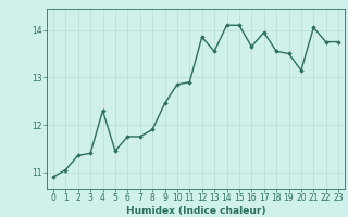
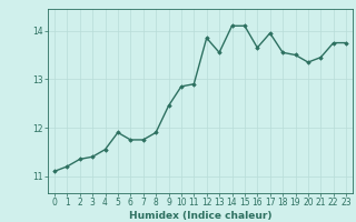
0: 10.90 -> 11.10
1: 11.05 -> 11.20
4: 12.30 -> 11.55
5: 11.45 -> 11.90
20: 13.15 -> 13.35
21: 14.05 -> 13.45
